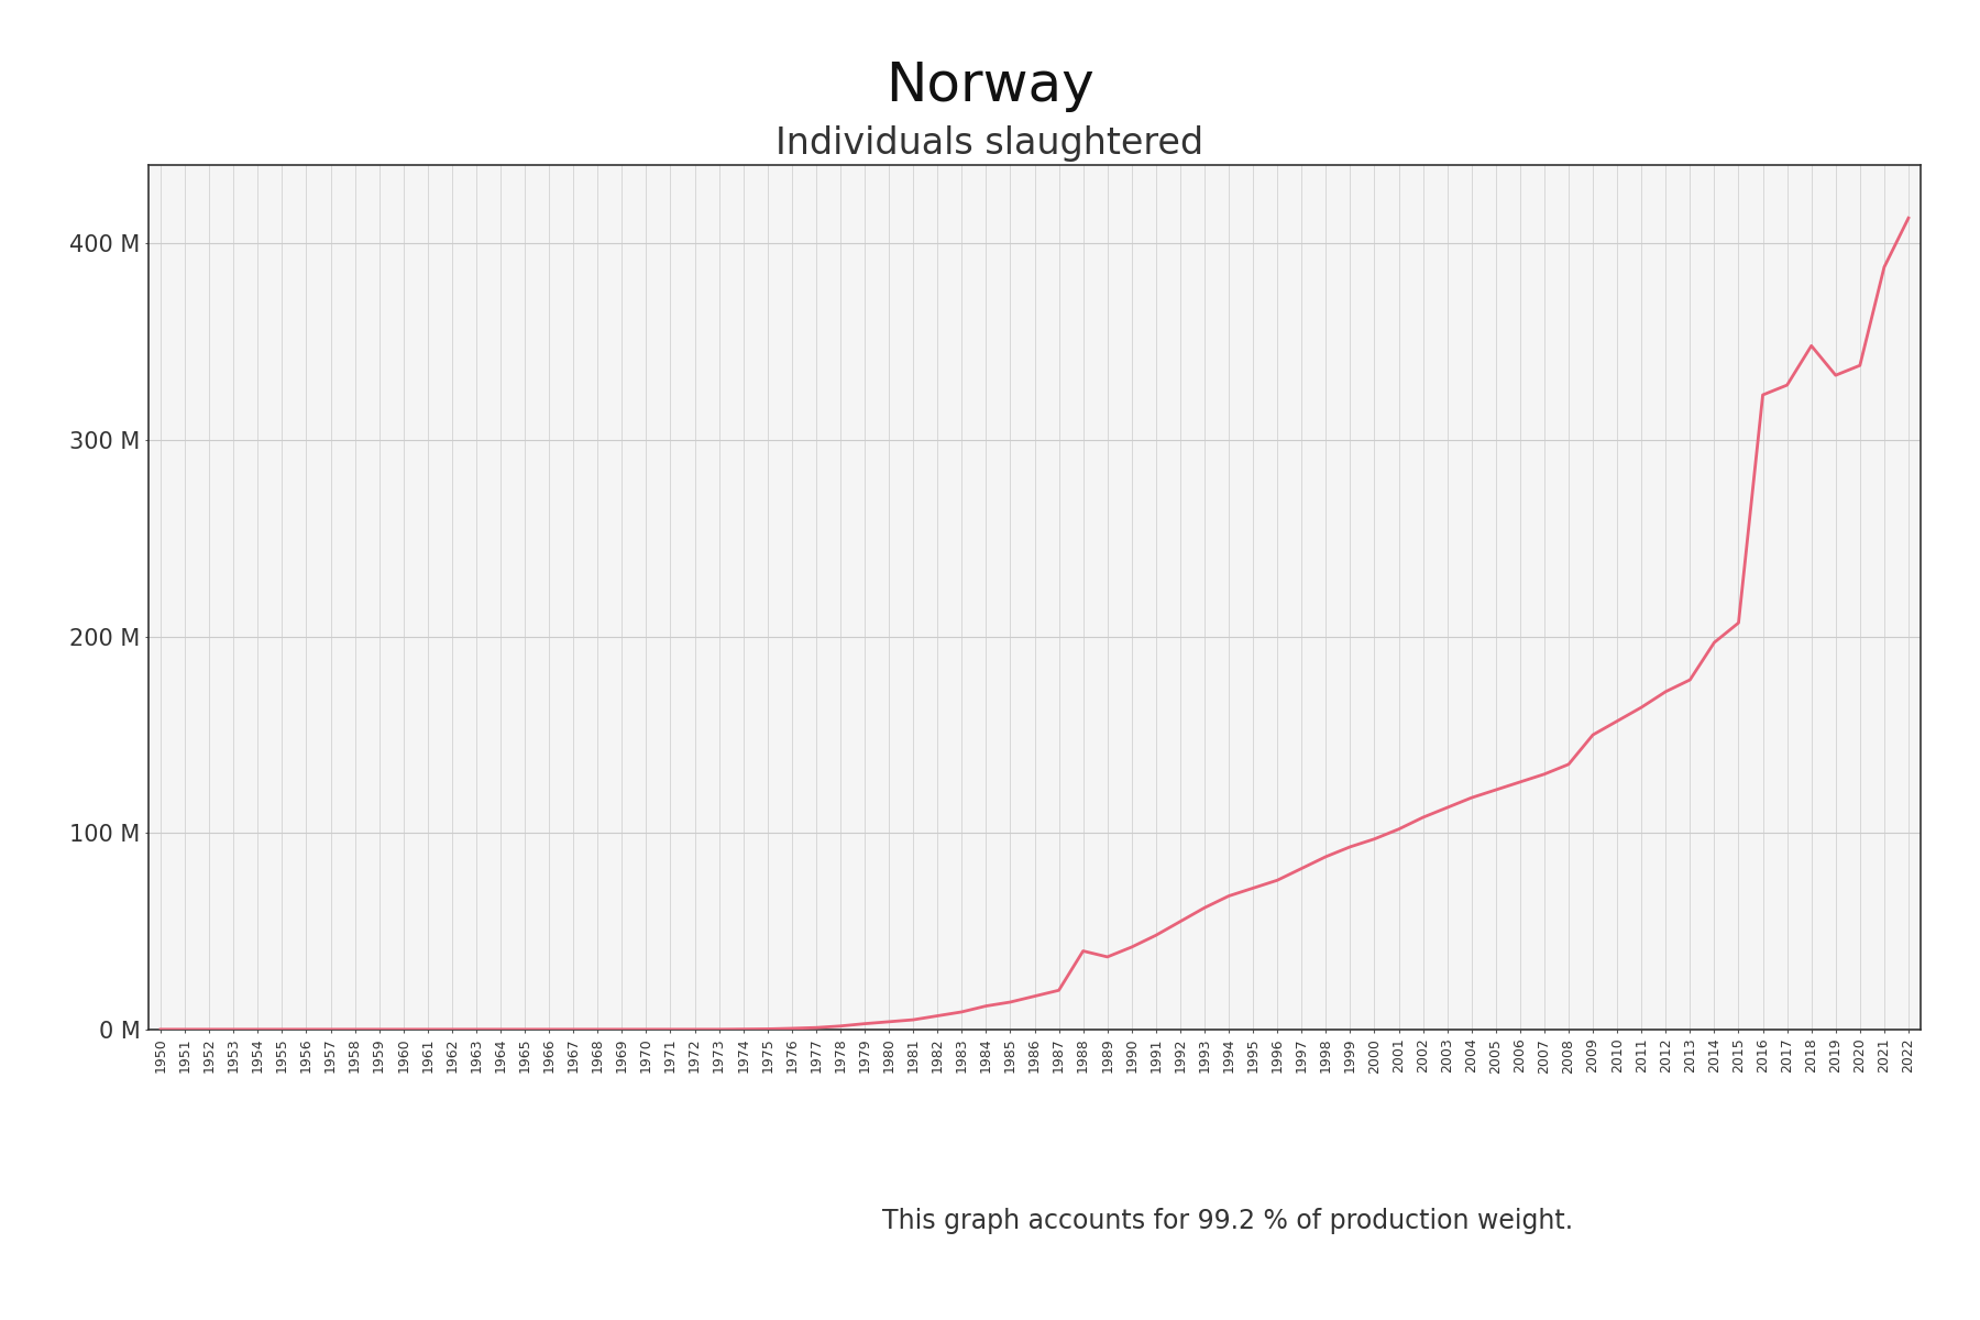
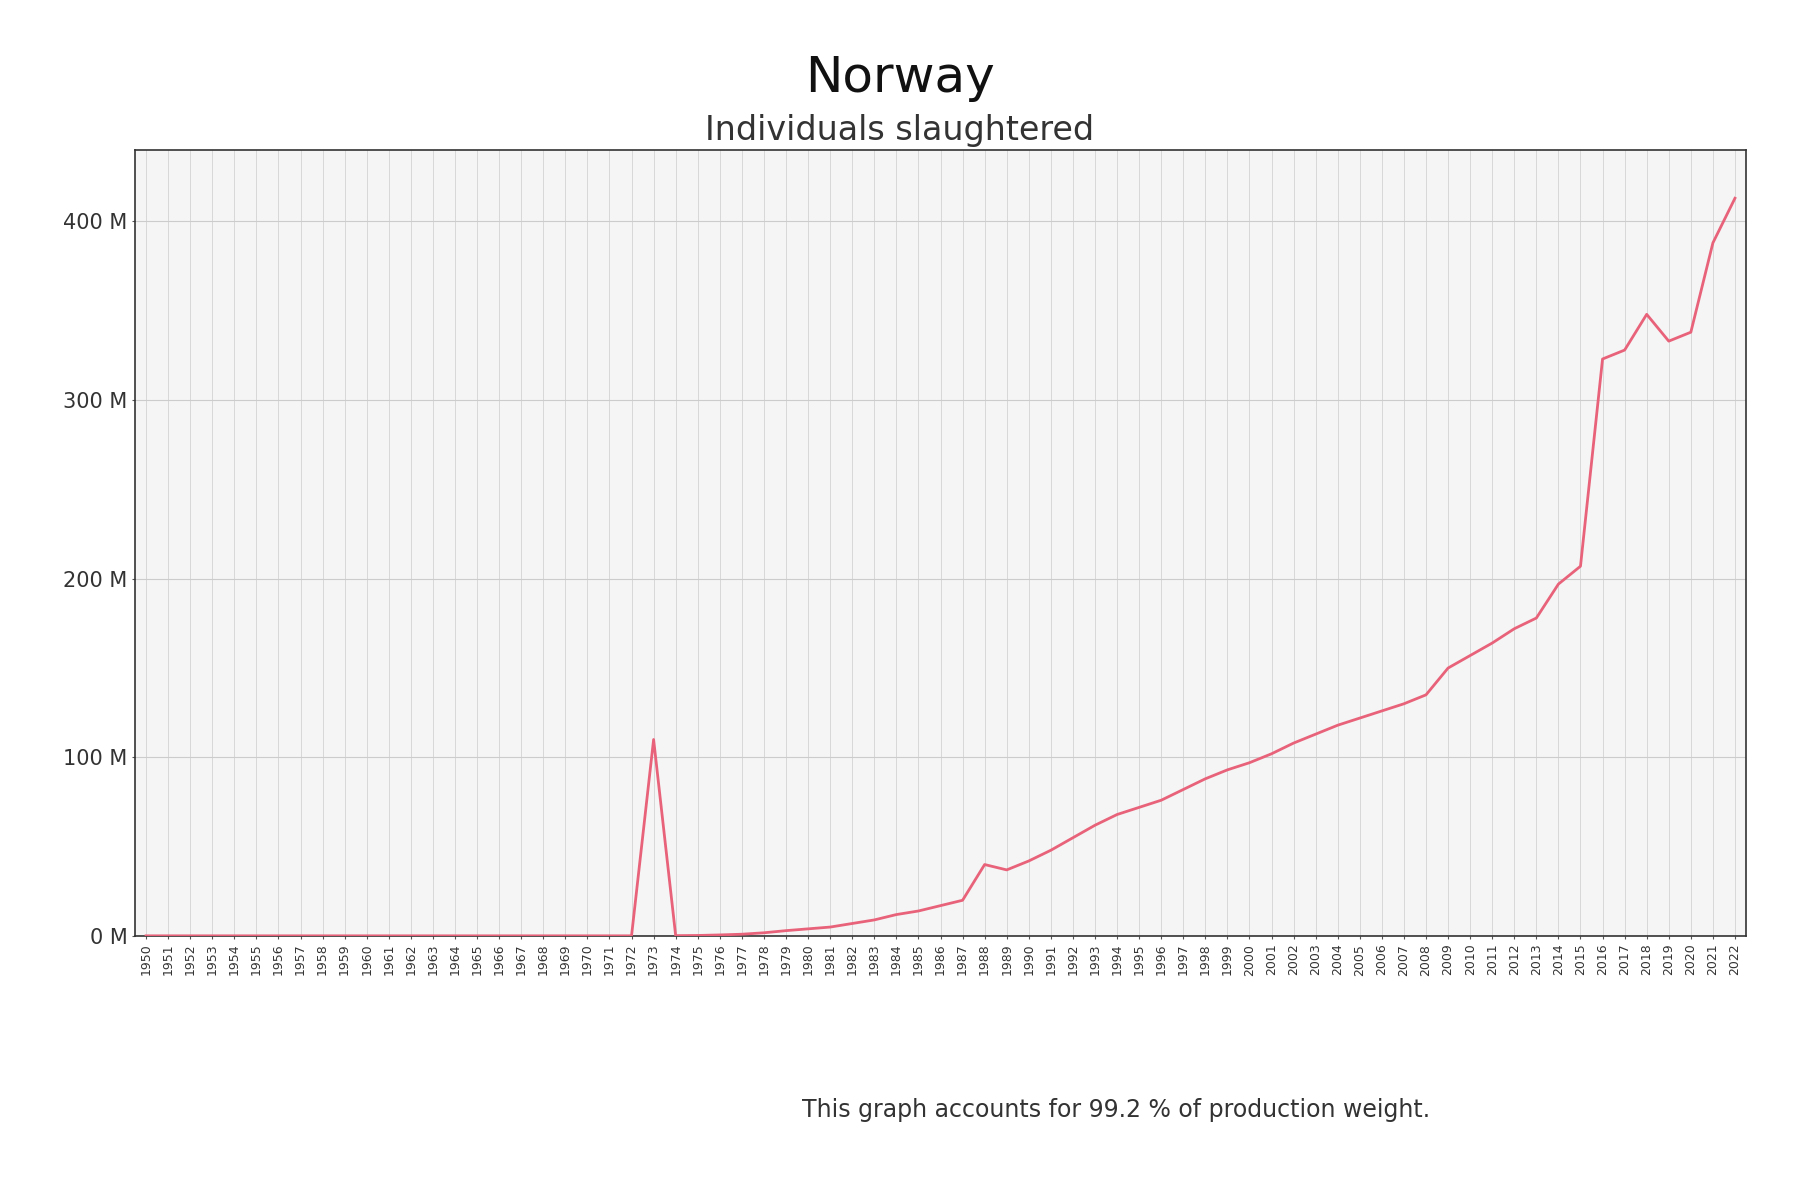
1973: 0 M -> 110 M
